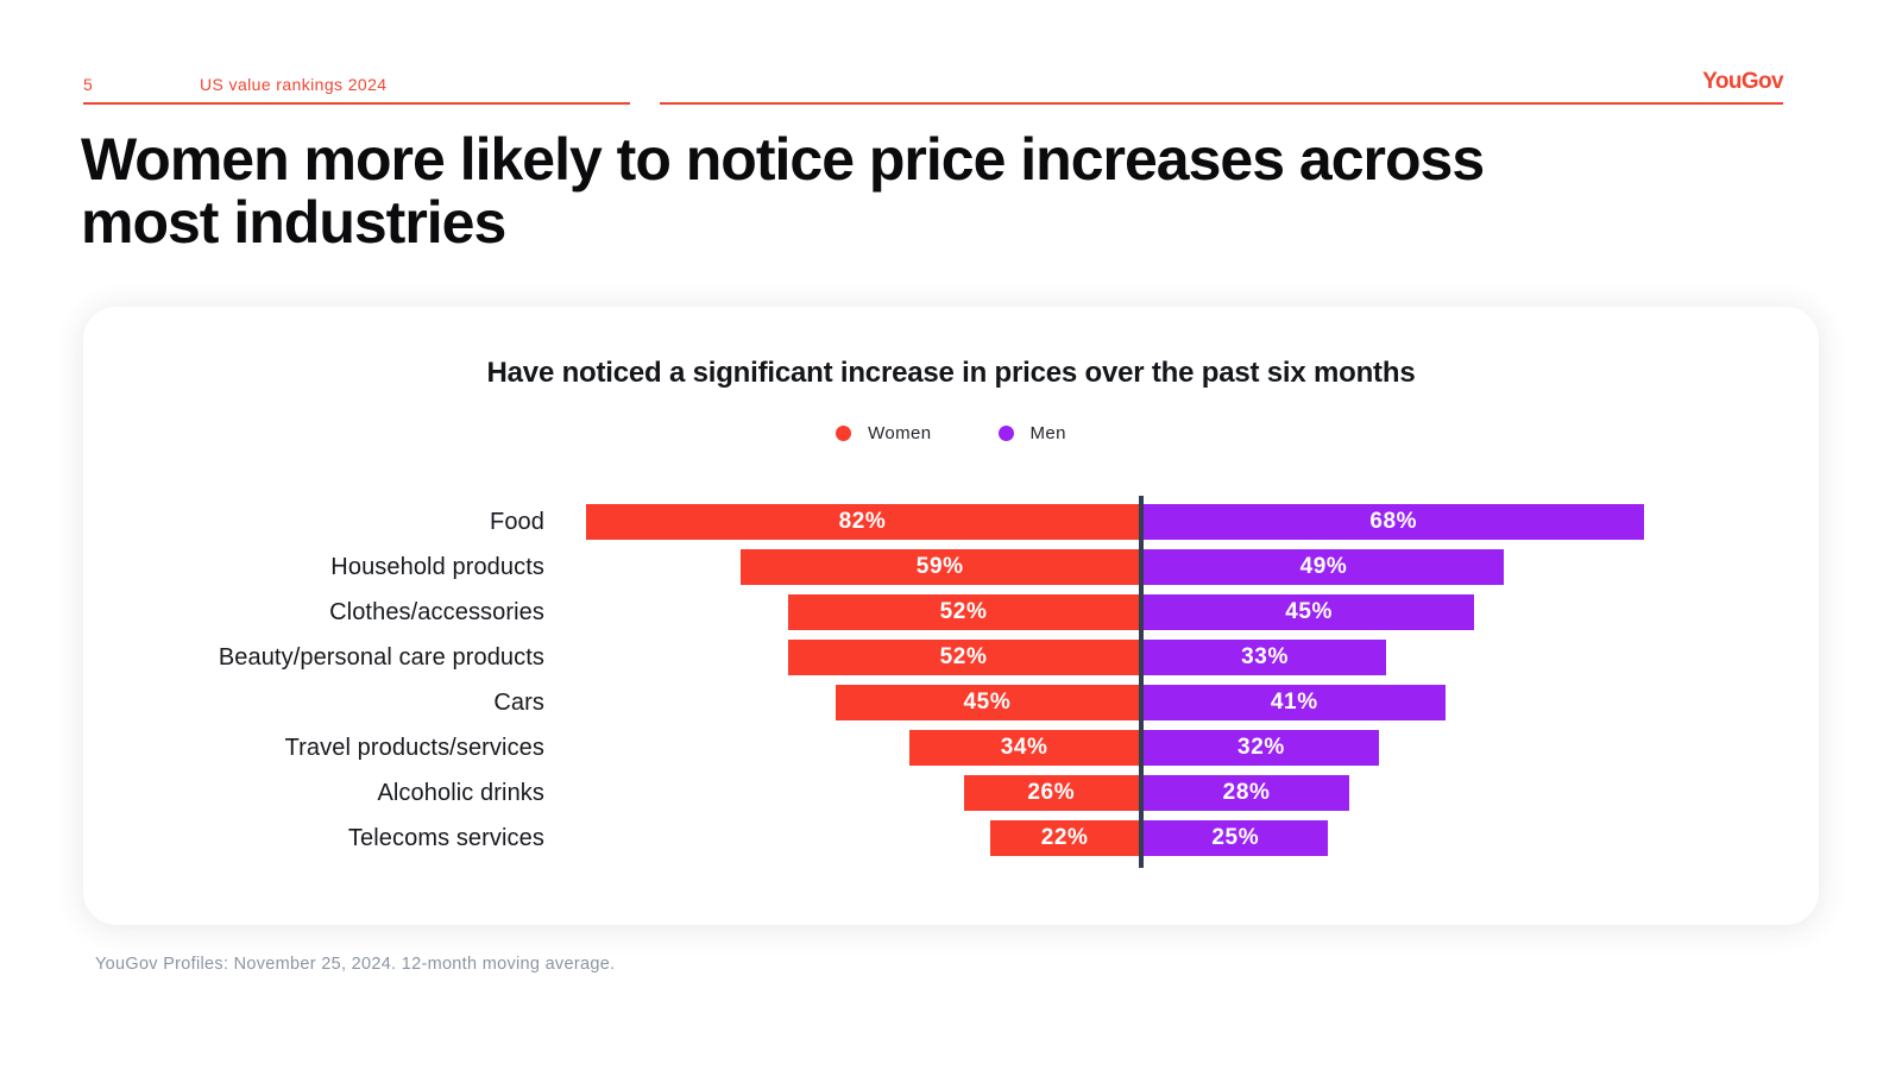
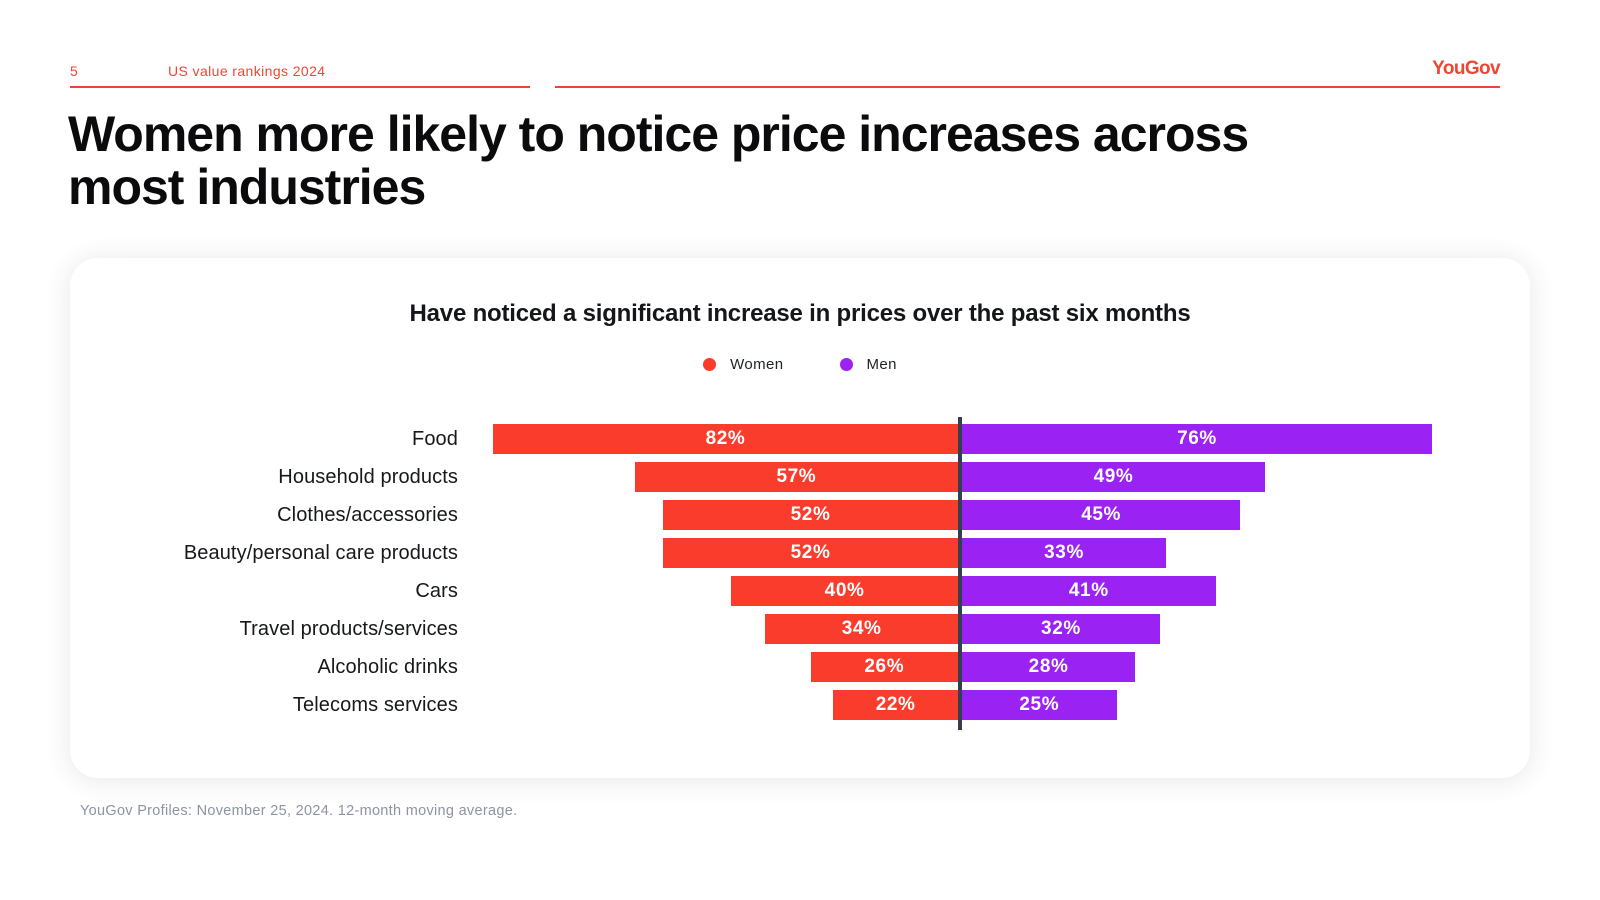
Men/Food: 68% -> 76%
Women/Household products: 59% -> 57%
Women/Cars: 45% -> 40%
